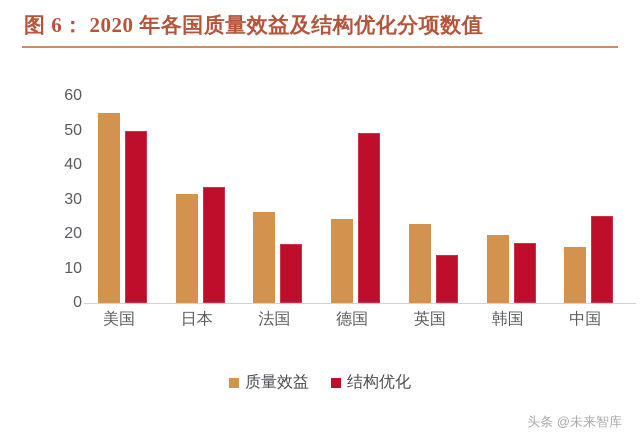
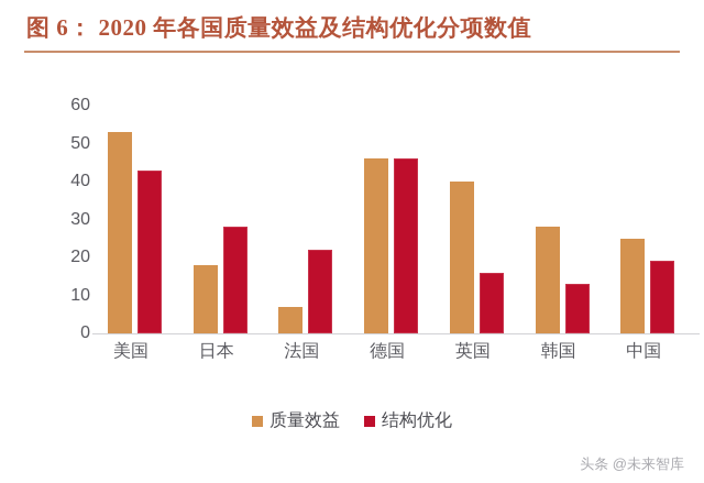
质量效益/美国: 55 -> 53
结构优化/美国: 50 -> 43
质量效益/日本: 32 -> 18
结构优化/日本: 34 -> 28
质量效益/法国: 26 -> 7
结构优化/法国: 17 -> 22
质量效益/德国: 24 -> 46
结构优化/德国: 49 -> 46
质量效益/英国: 23 -> 40
结构优化/英国: 14 -> 16
质量效益/韩国: 20 -> 28
结构优化/韩国: 18 -> 13
质量效益/中国: 16 -> 25
结构优化/中国: 25 -> 19
